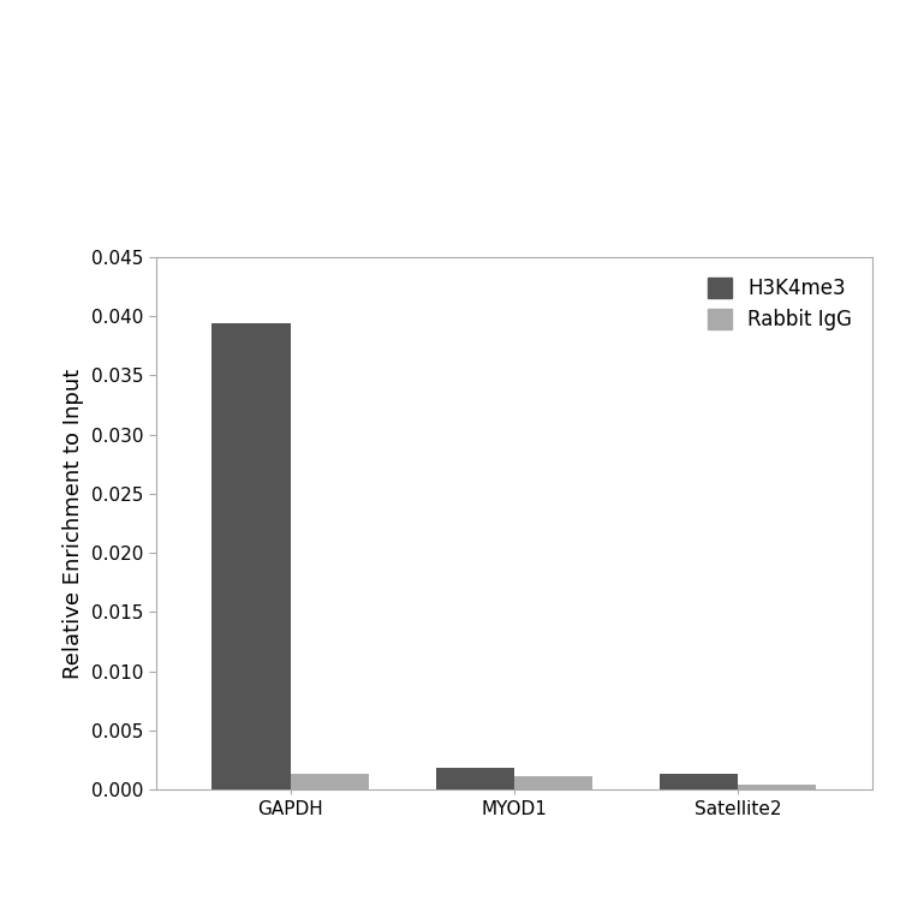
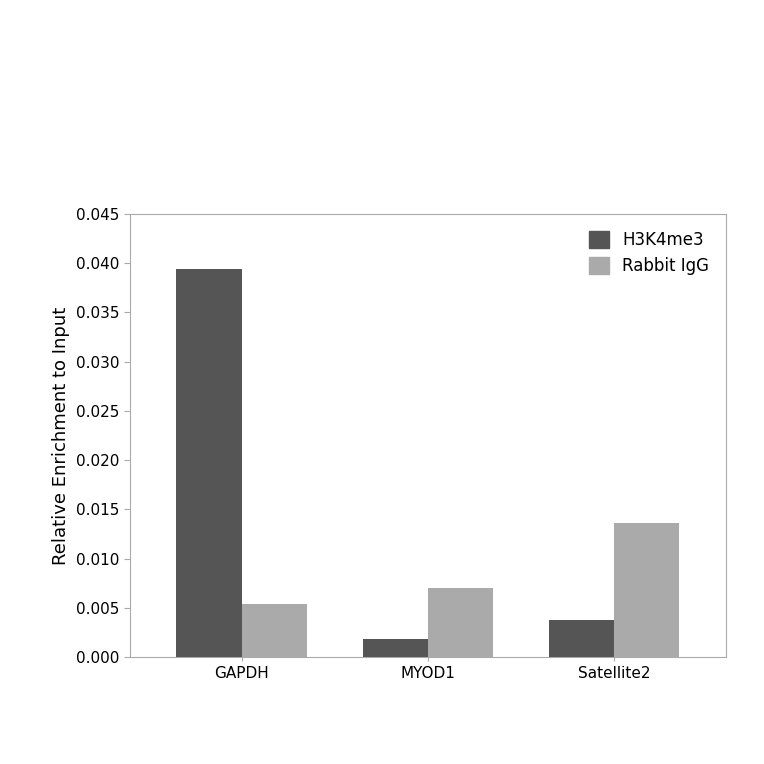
Rabbit IgG/GAPDH: 0.0013 -> 0.0054
Rabbit IgG/MYOD1: 0.0011 -> 0.0070
H3K4me3/Satellite2: 0.0013 -> 0.0038
Rabbit IgG/Satellite2: 0.0004 -> 0.0136
